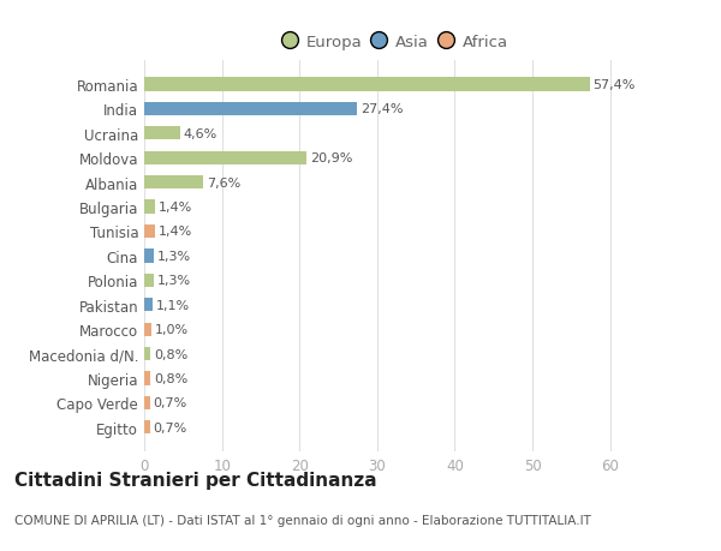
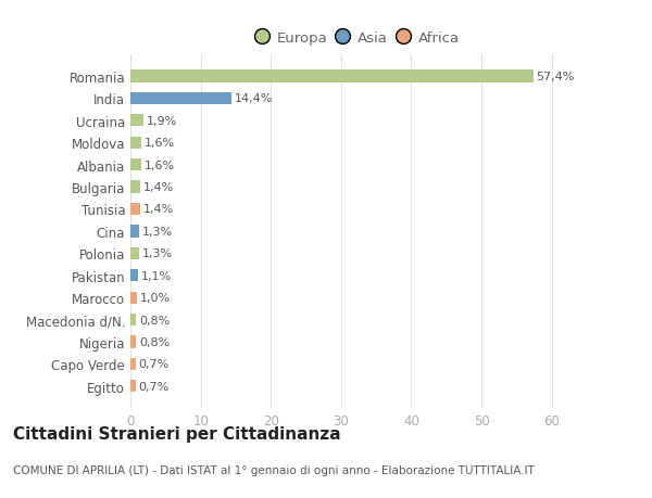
India: 27,4% -> 14,4%
Ucraina: 4,6% -> 1,9%
Moldova: 20,9% -> 1,6%
Albania: 7,6% -> 1,6%
